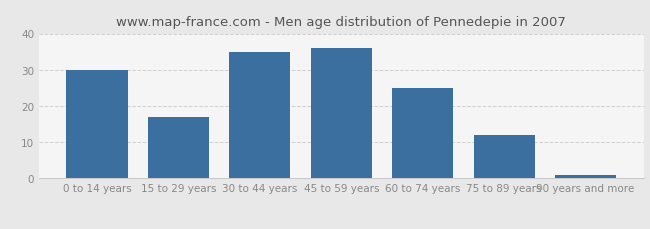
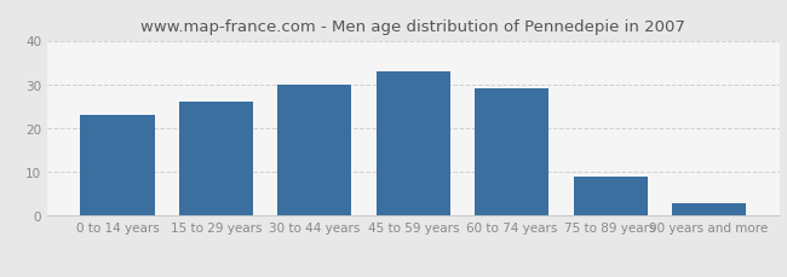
0 to 14 years: 30 -> 23
15 to 29 years: 17 -> 26
30 to 44 years: 35 -> 30
45 to 59 years: 36 -> 33
60 to 74 years: 25 -> 29
75 to 89 years: 12 -> 9
90 years and more: 1 -> 3
